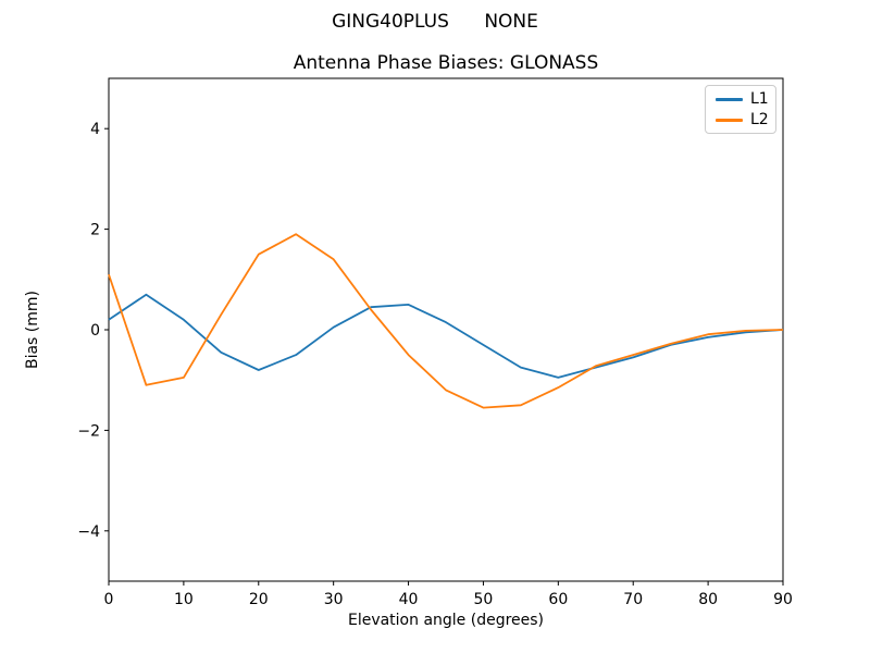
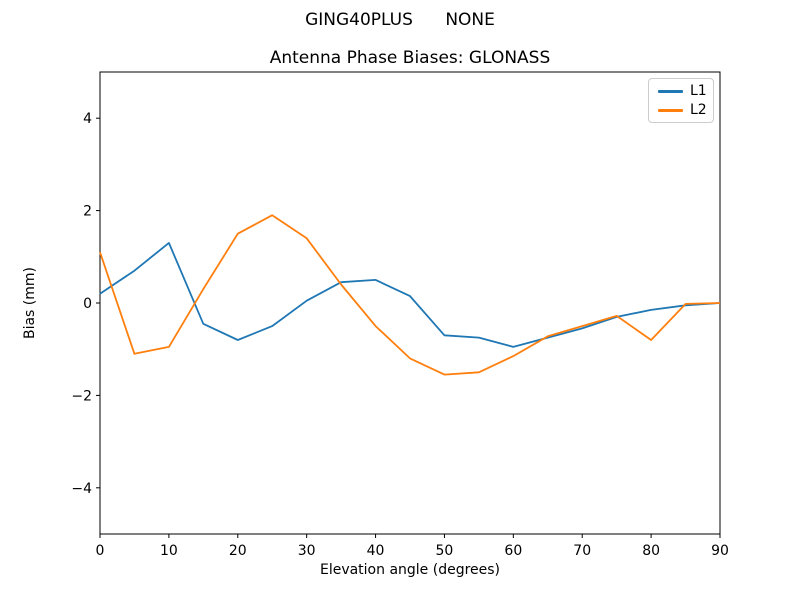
L1/10: 0.2 -> 1.3
L1/50: -0.3 -> -0.7
L2/80: -0.1 -> -0.8
